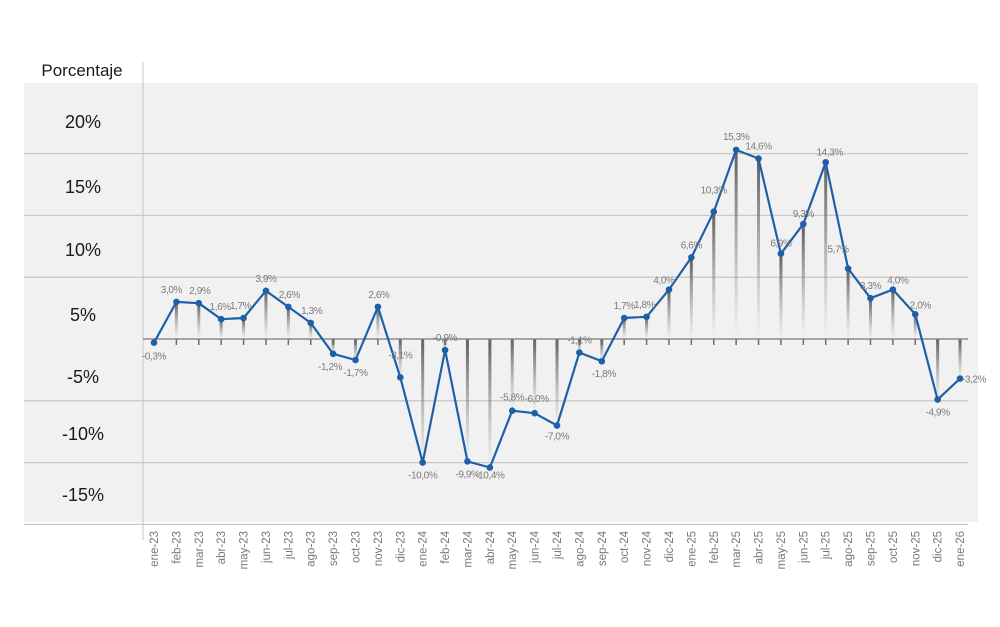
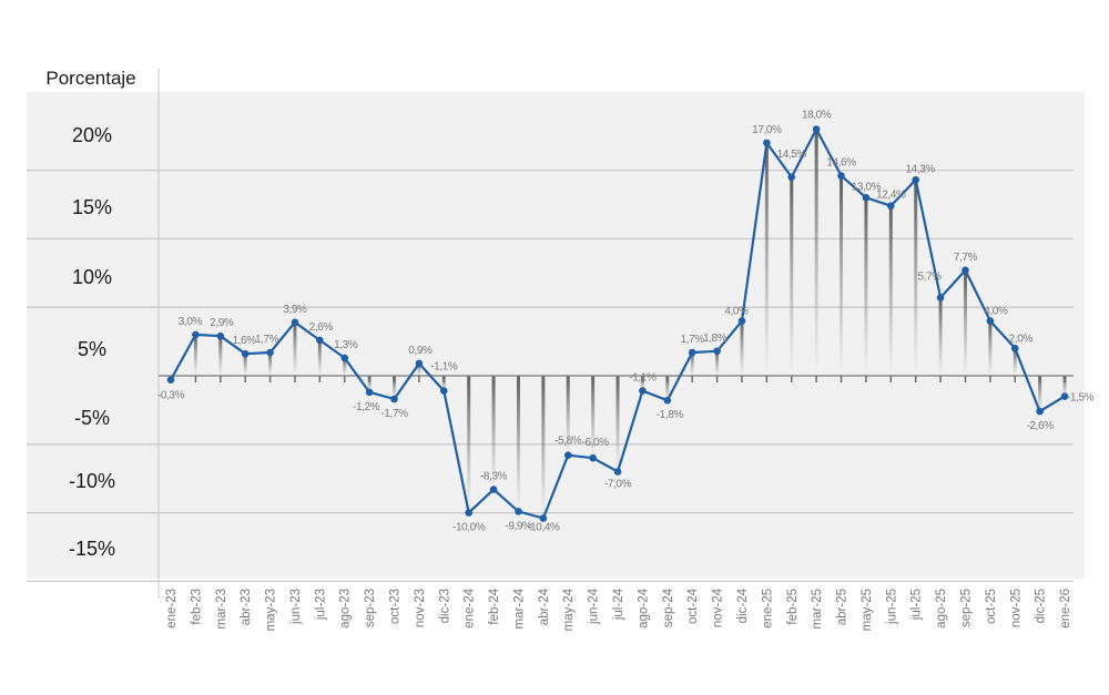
nov-23: 2,6% -> 0,9%
dic-23: -3,1% -> -1,1%
feb-24: -0,9% -> -8,3%
ene-25: 6,6% -> 17,0%
feb-25: 10,3% -> 14,5%
mar-25: 15,3% -> 18,0%
may-25: 6,9% -> 13,0%
jun-25: 9,3% -> 12,4%
sep-25: 3,3% -> 7,7%
dic-25: -4,9% -> -2,6%
ene-26: -3,2% -> -1,5%
